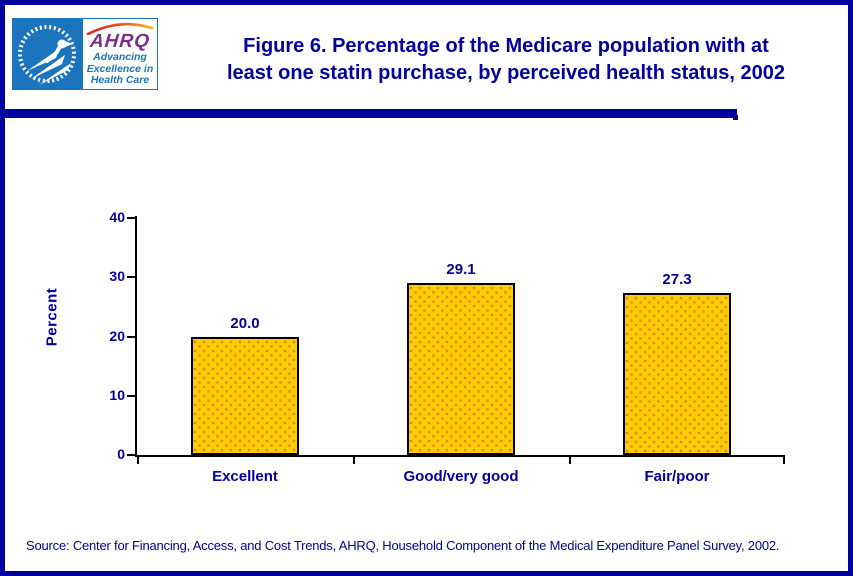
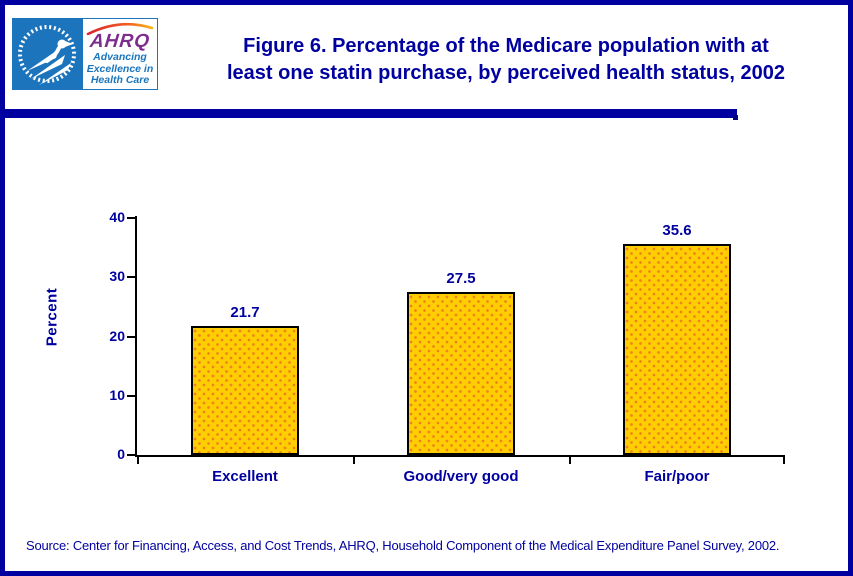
Excellent: 20.0 -> 21.7
Good/very good: 29.1 -> 27.5
Fair/poor: 27.3 -> 35.6
